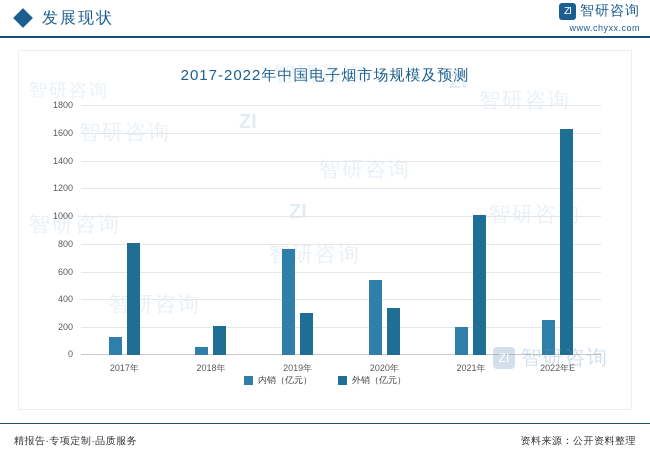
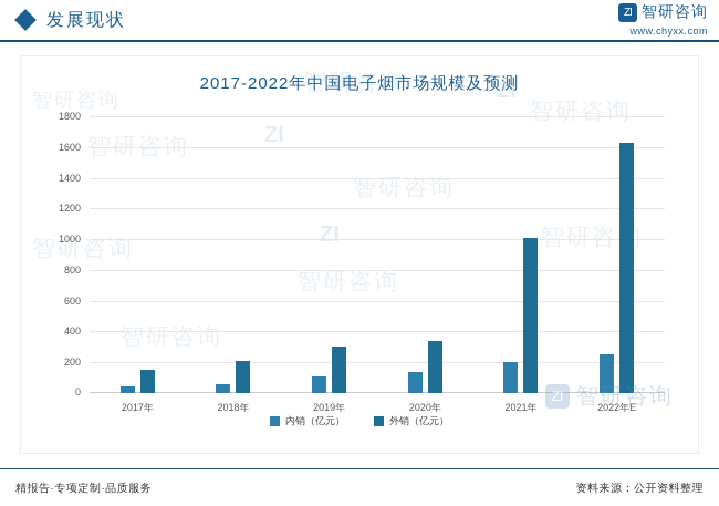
内销（亿元）/2017年: 130 -> 40
外销（亿元）/2017年: 810 -> 150
内销（亿元）/2019年: 760 -> 110
内销（亿元）/2020年: 540 -> 140
